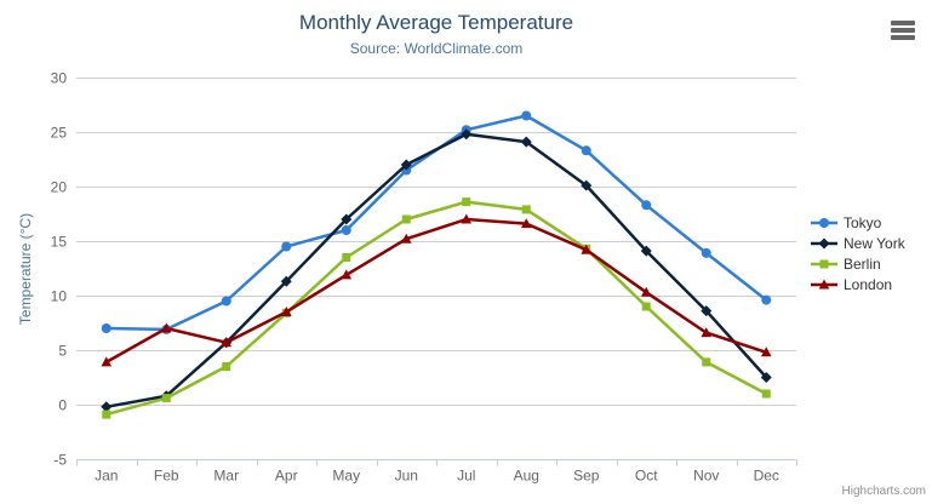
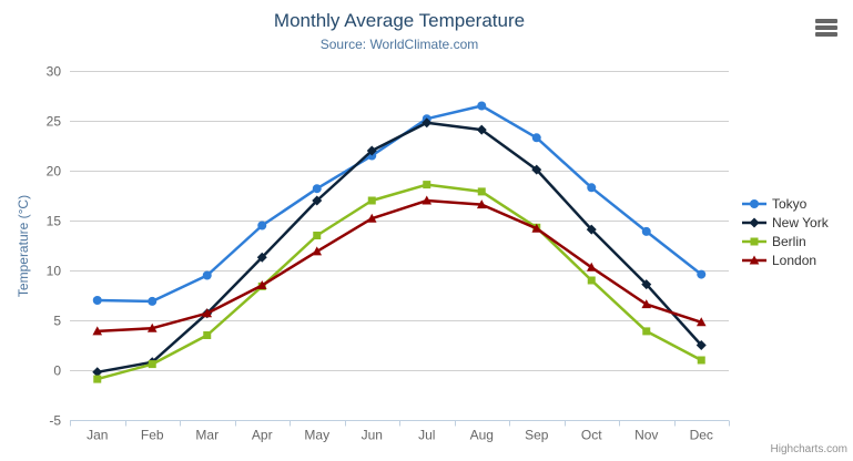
London/Feb: 7 -> 4
Tokyo/May: 16 -> 18
